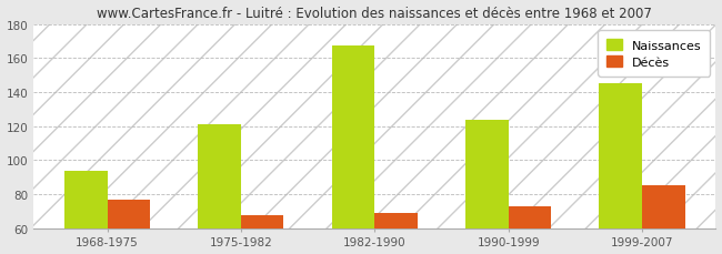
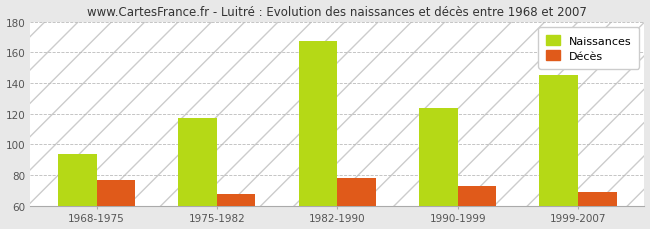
Naissances/1975-1982: 121 -> 117
Décès/1982-1990: 69 -> 78
Décès/1999-2007: 85 -> 69
